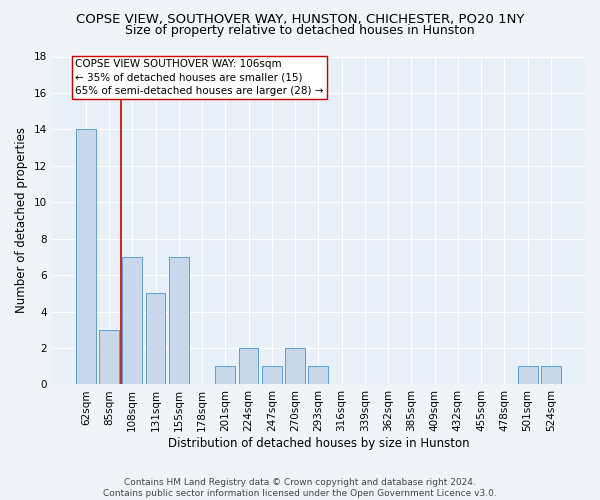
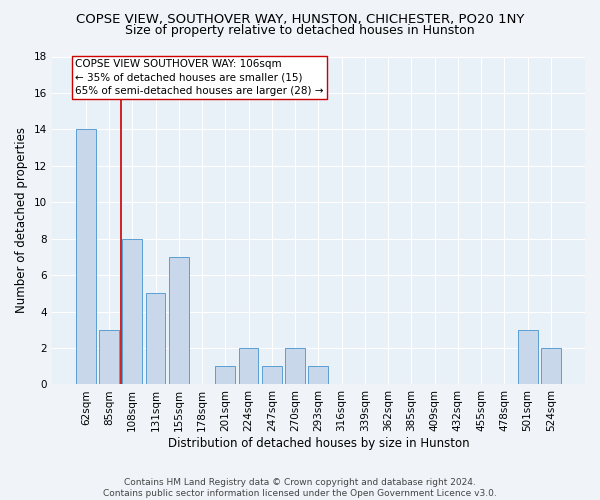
108sqm: 7 -> 8
501sqm: 1 -> 3
524sqm: 1 -> 2
